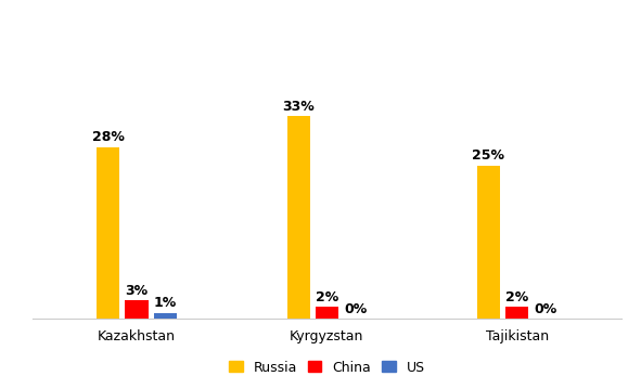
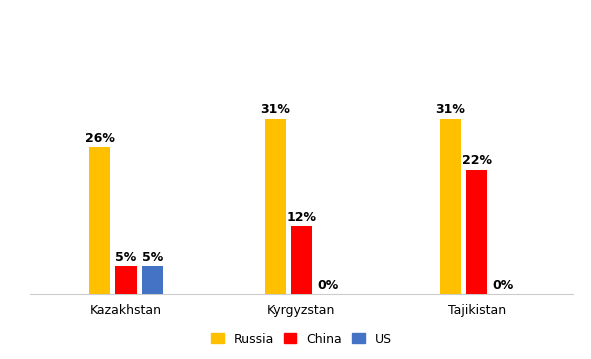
Russia/Kazakhstan: 28% -> 26%
China/Kazakhstan: 3% -> 5%
US/Kazakhstan: 1% -> 5%
Russia/Kyrgyzstan: 33% -> 31%
China/Kyrgyzstan: 2% -> 12%
Russia/Tajikistan: 25% -> 31%
China/Tajikistan: 2% -> 22%
